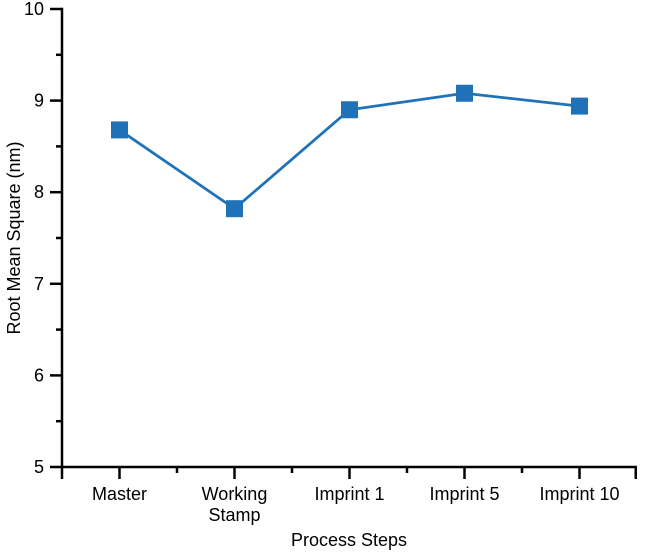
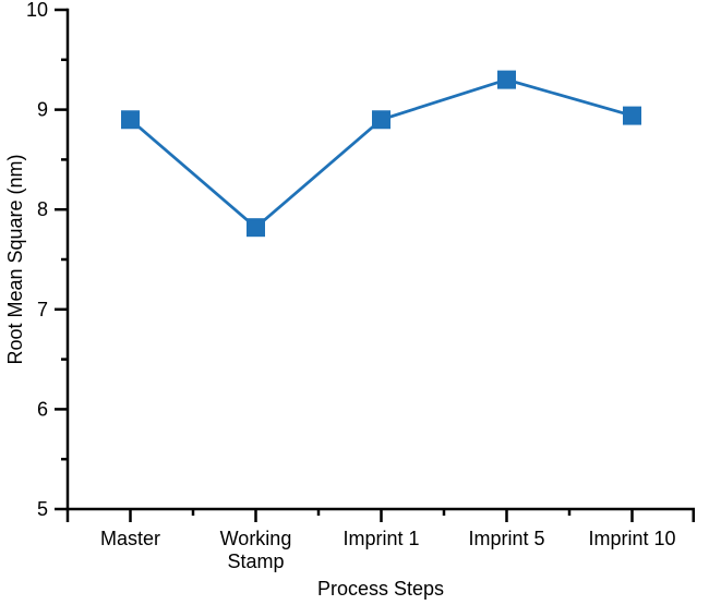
Master: 8.7 -> 8.9
Imprint 5: 9.1 -> 9.3
